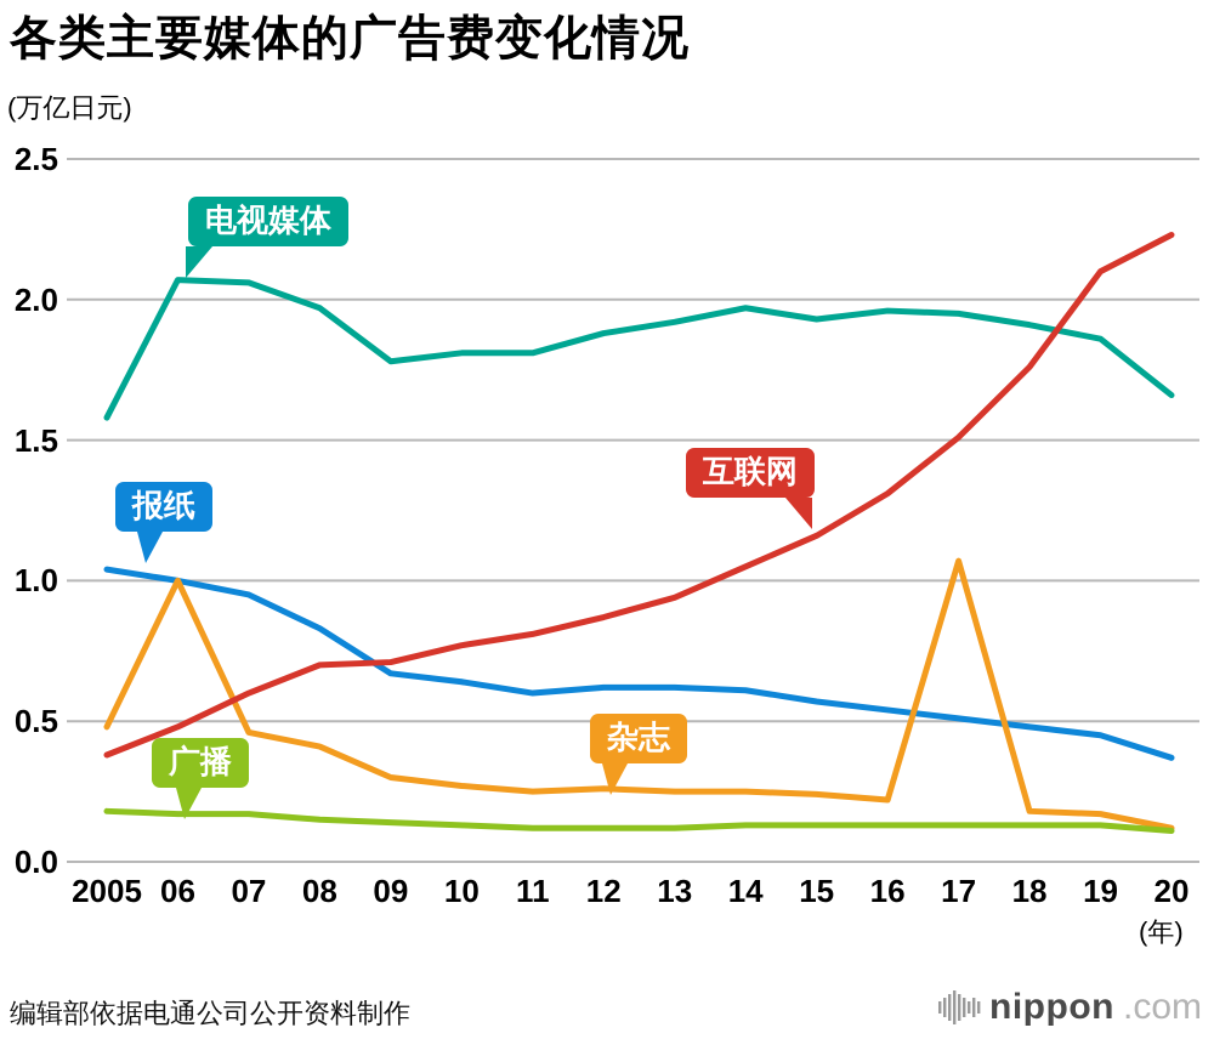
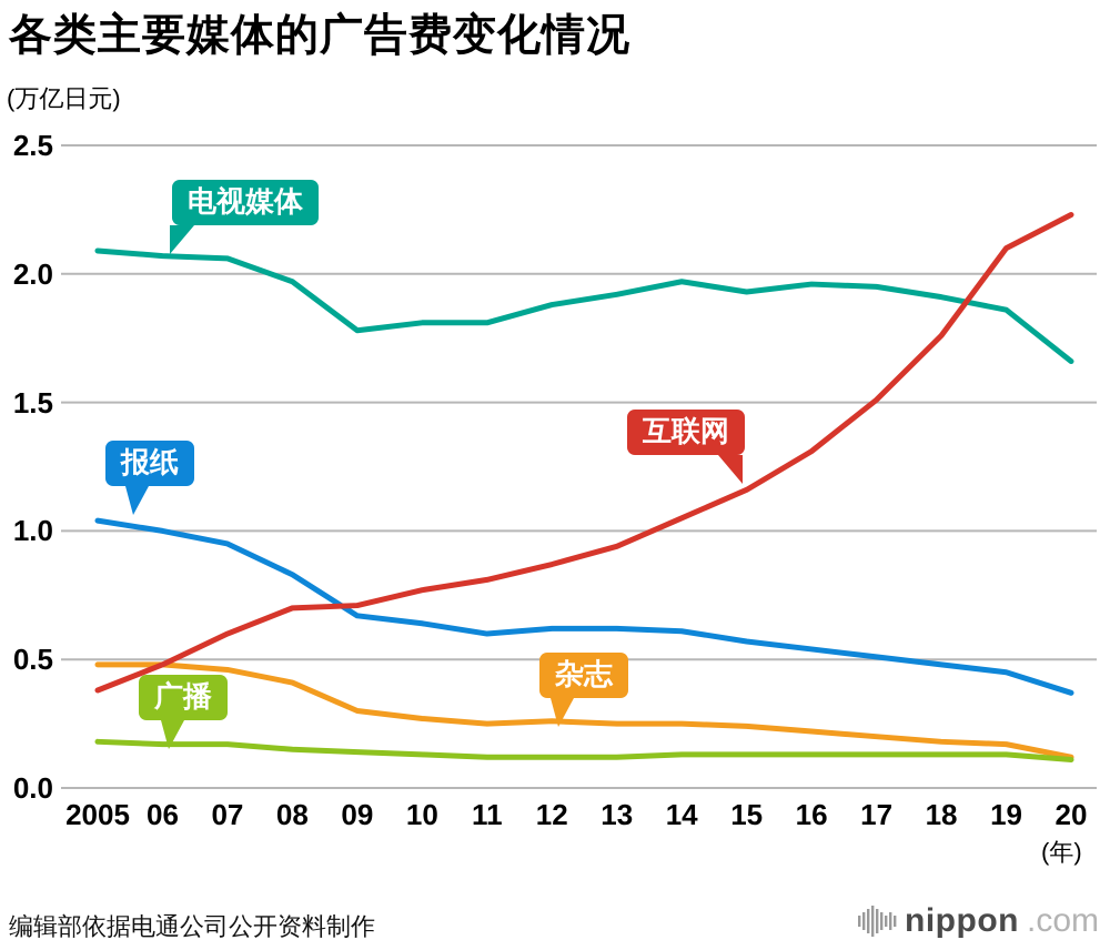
电视媒体/2005: 1.58 -> 2.09
杂志/06: 1.00 -> 0.48
杂志/17: 1.07 -> 0.20
